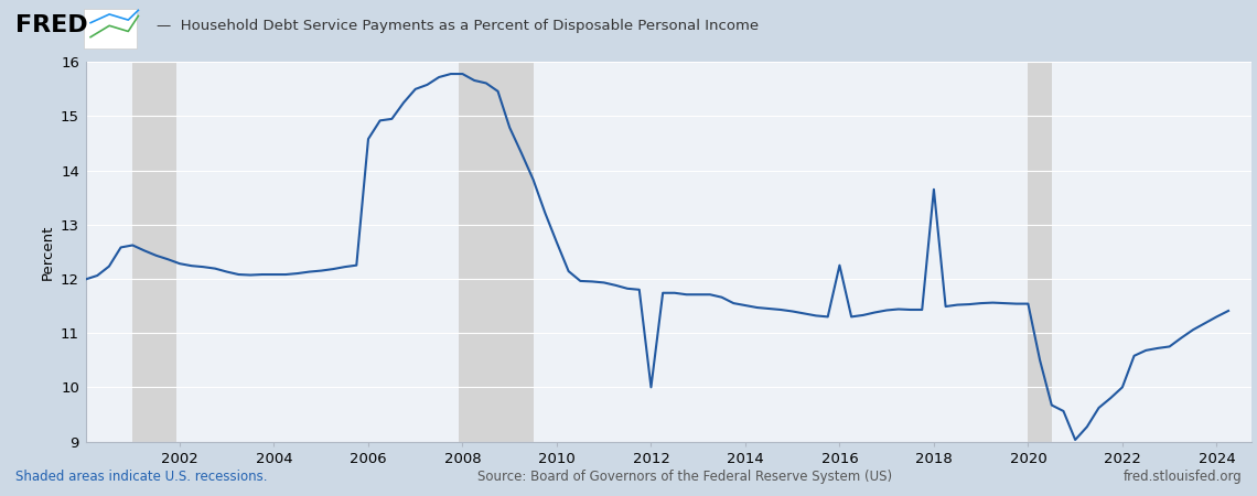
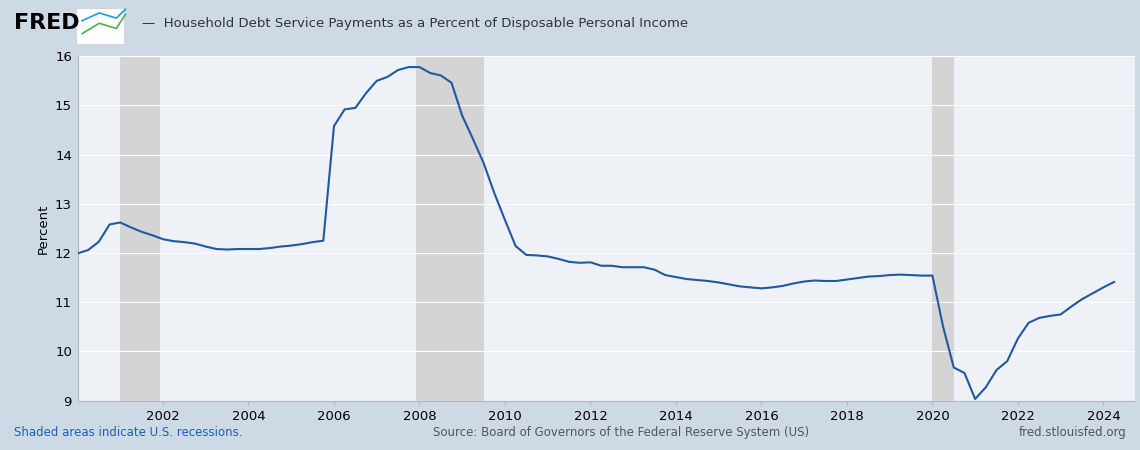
2012: 10.00 -> 11.81
2016: 12.25 -> 11.28
2018: 13.65 -> 11.46
2022: 10.00 -> 10.26
